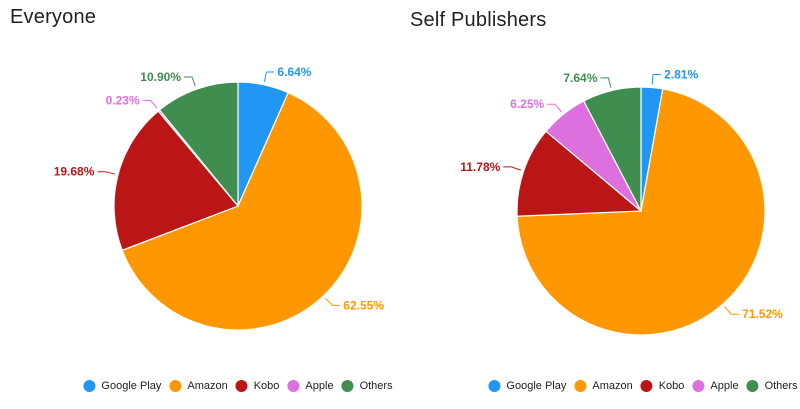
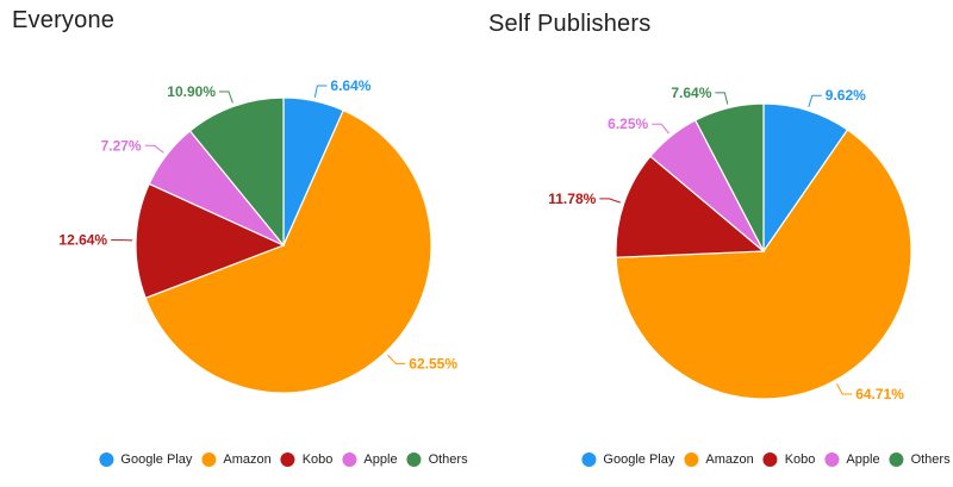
Everyone/Kobo: 19.68% -> 12.64%
Everyone/Apple: 0.23% -> 7.27%
Self Publishers/Google Play: 2.81% -> 9.62%
Self Publishers/Amazon: 71.52% -> 64.71%
